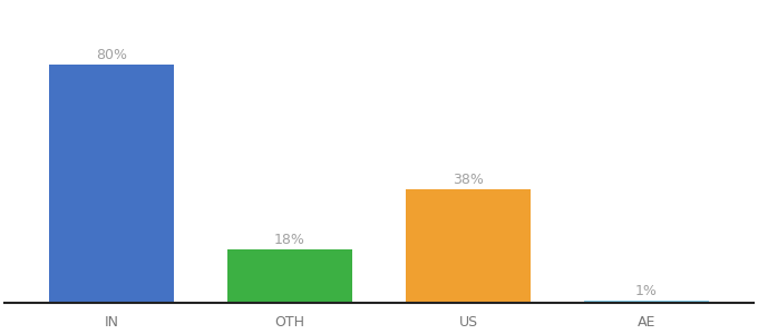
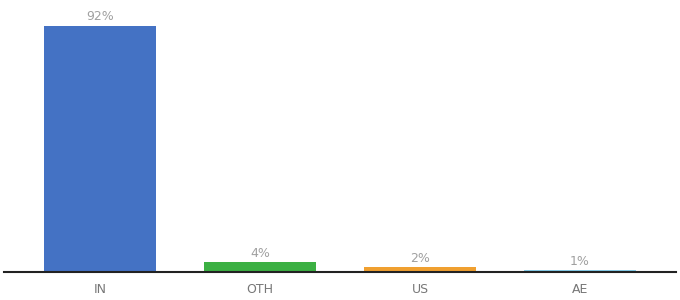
IN: 80% -> 92%
OTH: 18% -> 4%
US: 38% -> 2%
